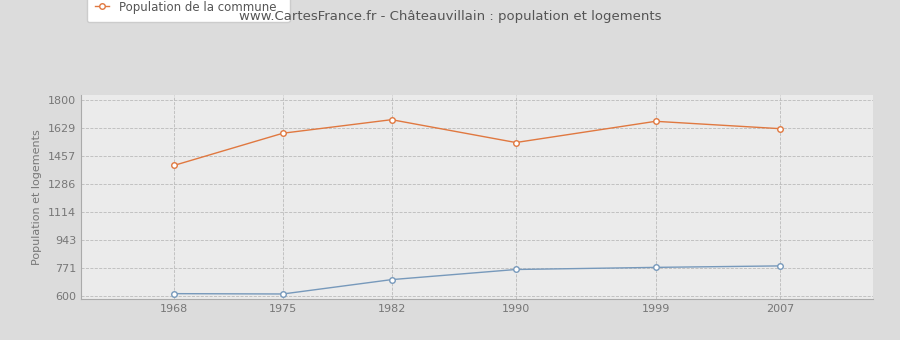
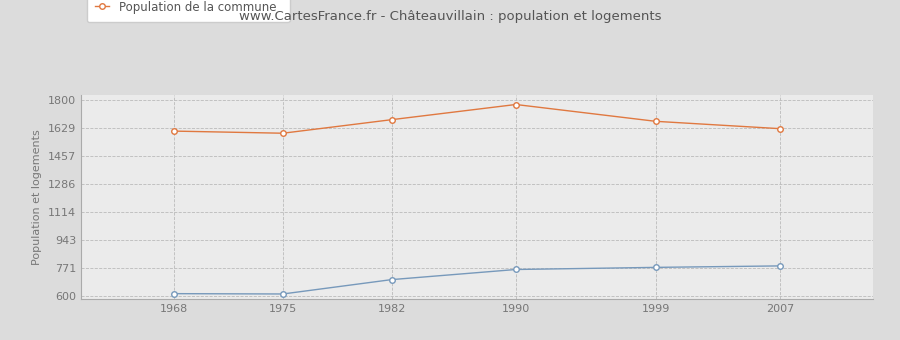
Population de la commune/1968: 1400 -> 1610
Population de la commune/1990: 1540 -> 1770
